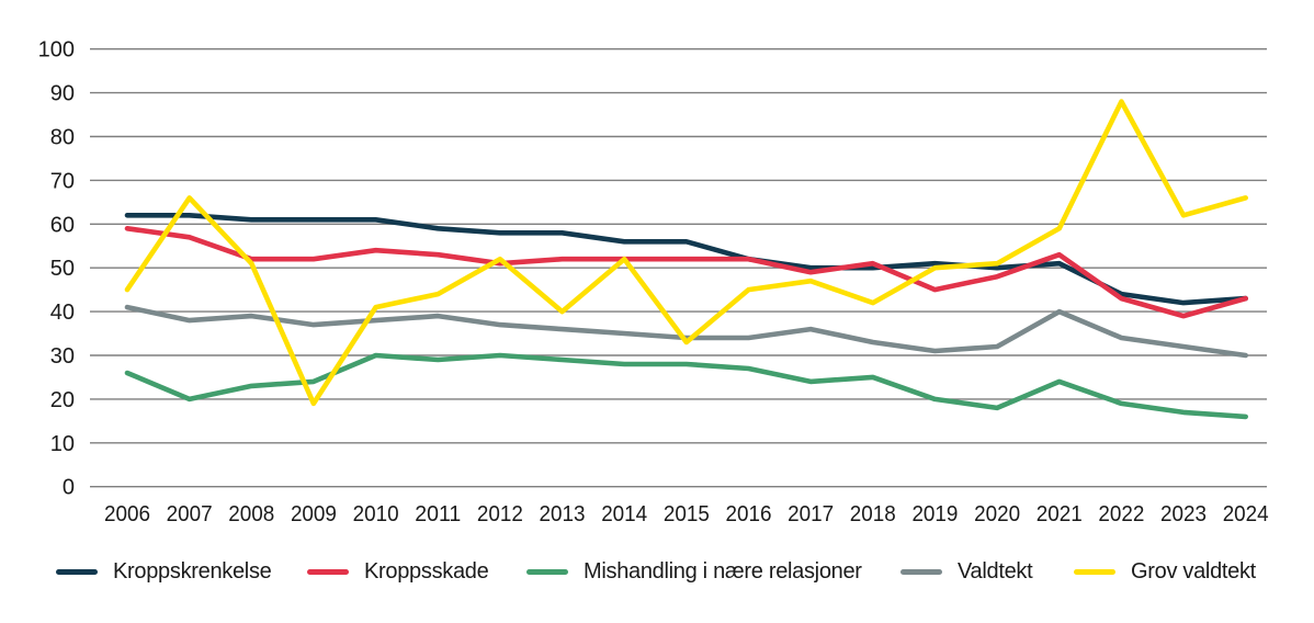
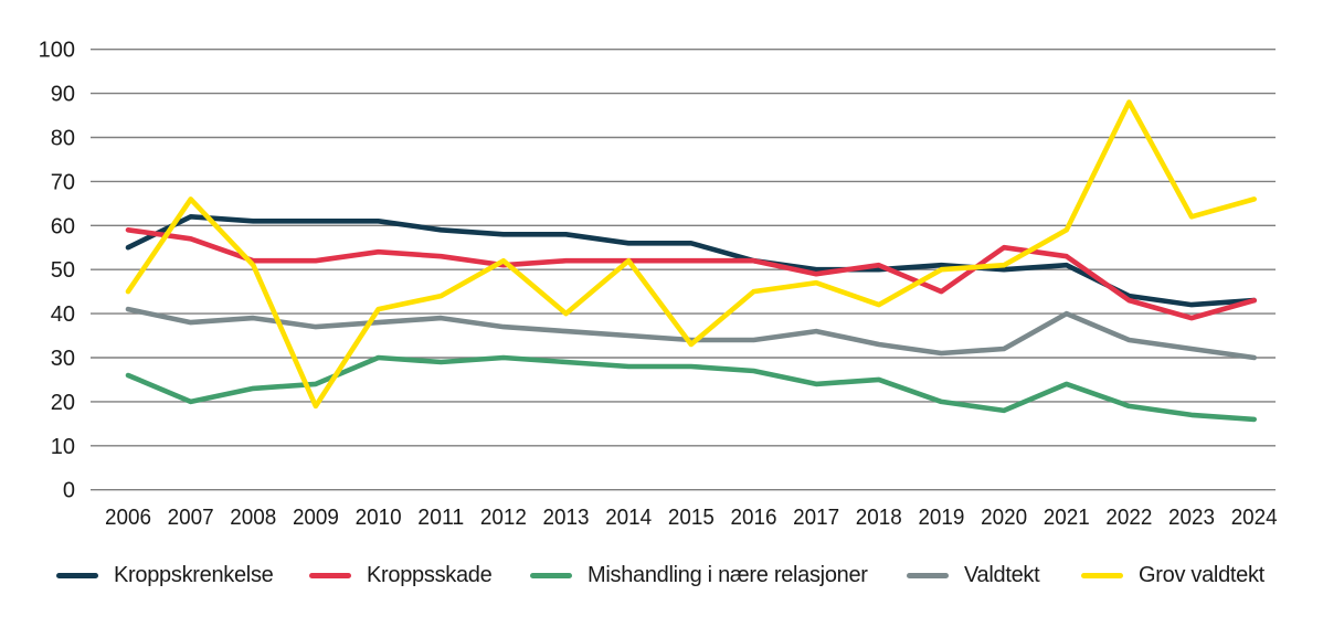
Kroppskrenkelse/2006: 62 -> 55
Kroppsskade/2020: 48 -> 55
